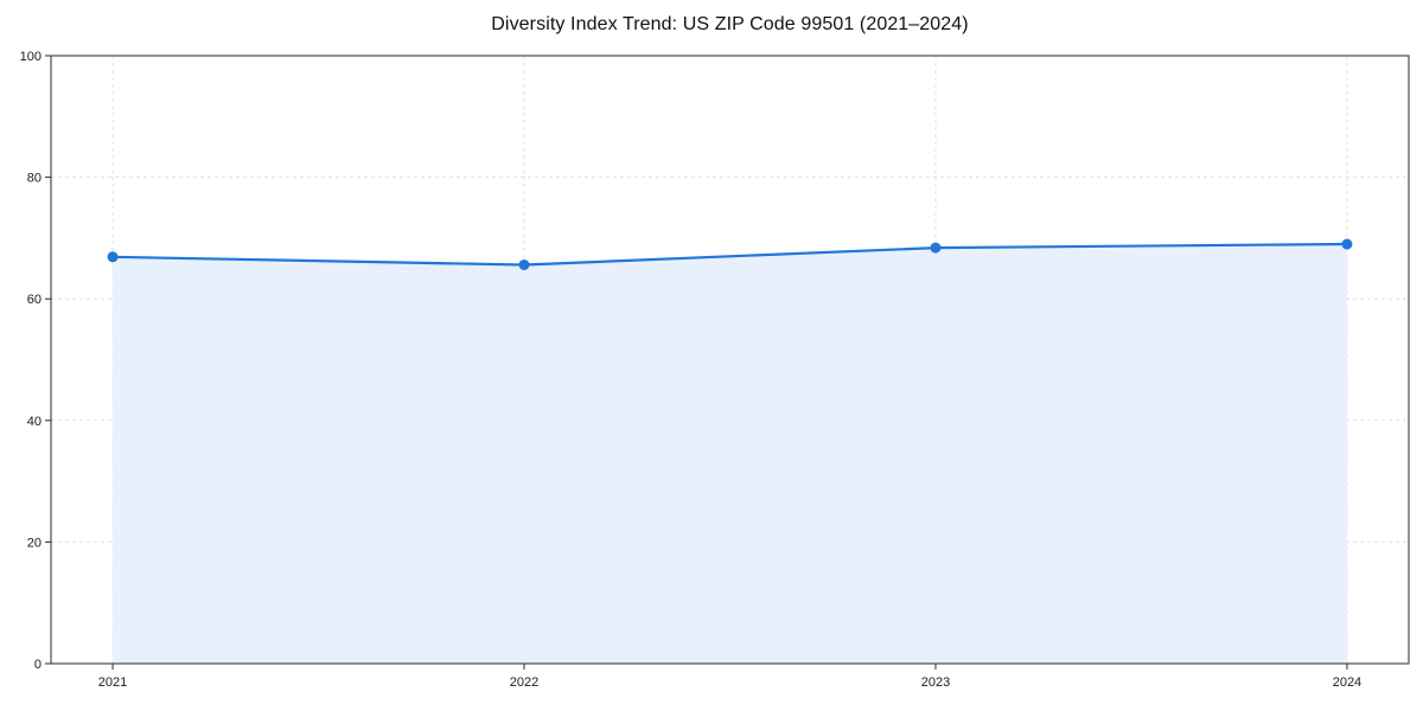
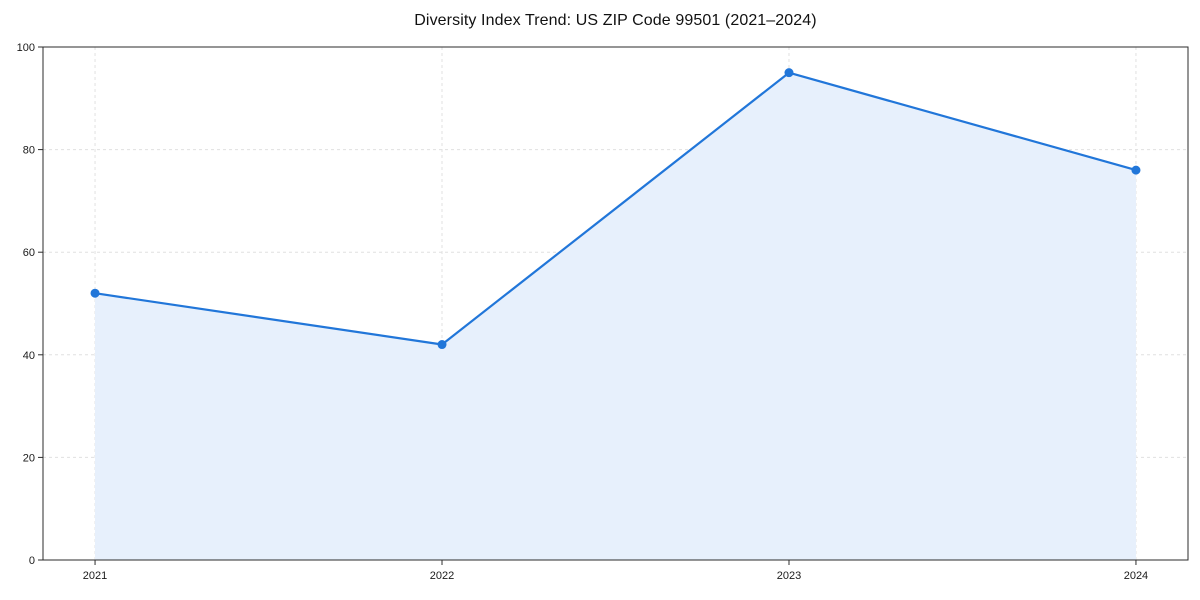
2021: 67 -> 52
2022: 66 -> 42
2023: 68 -> 95
2024: 69 -> 76
